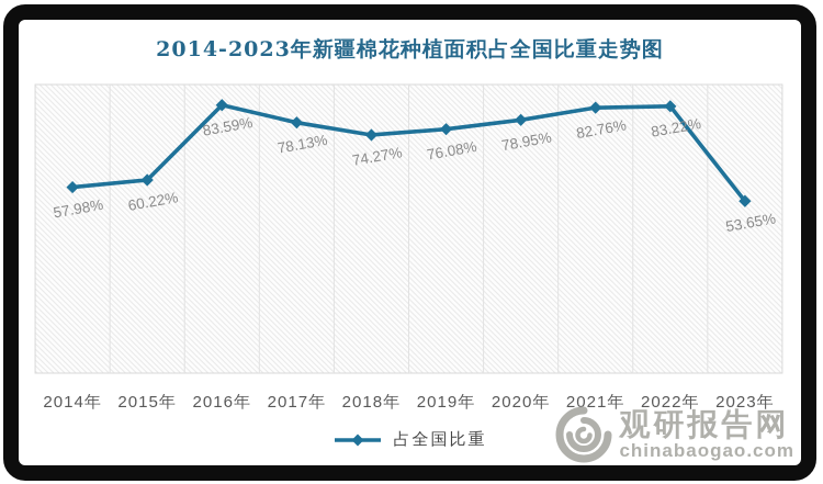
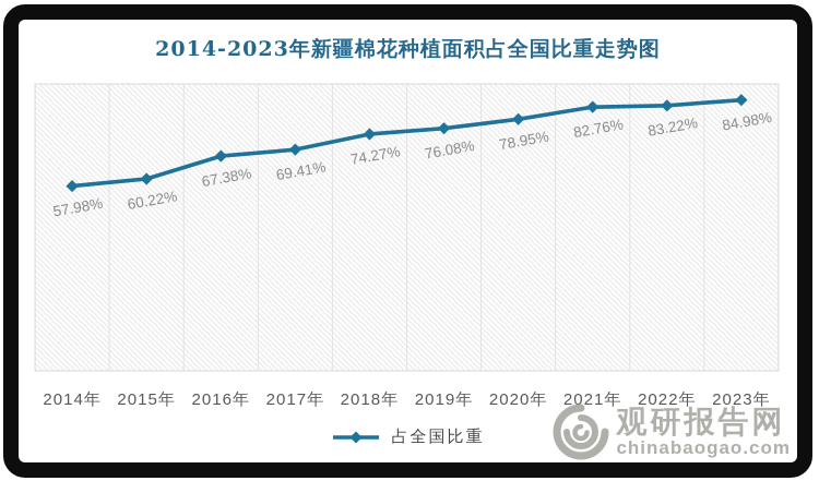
2016年: 83.59% -> 67.38%
2017年: 78.13% -> 69.41%
2023年: 53.65% -> 84.98%
